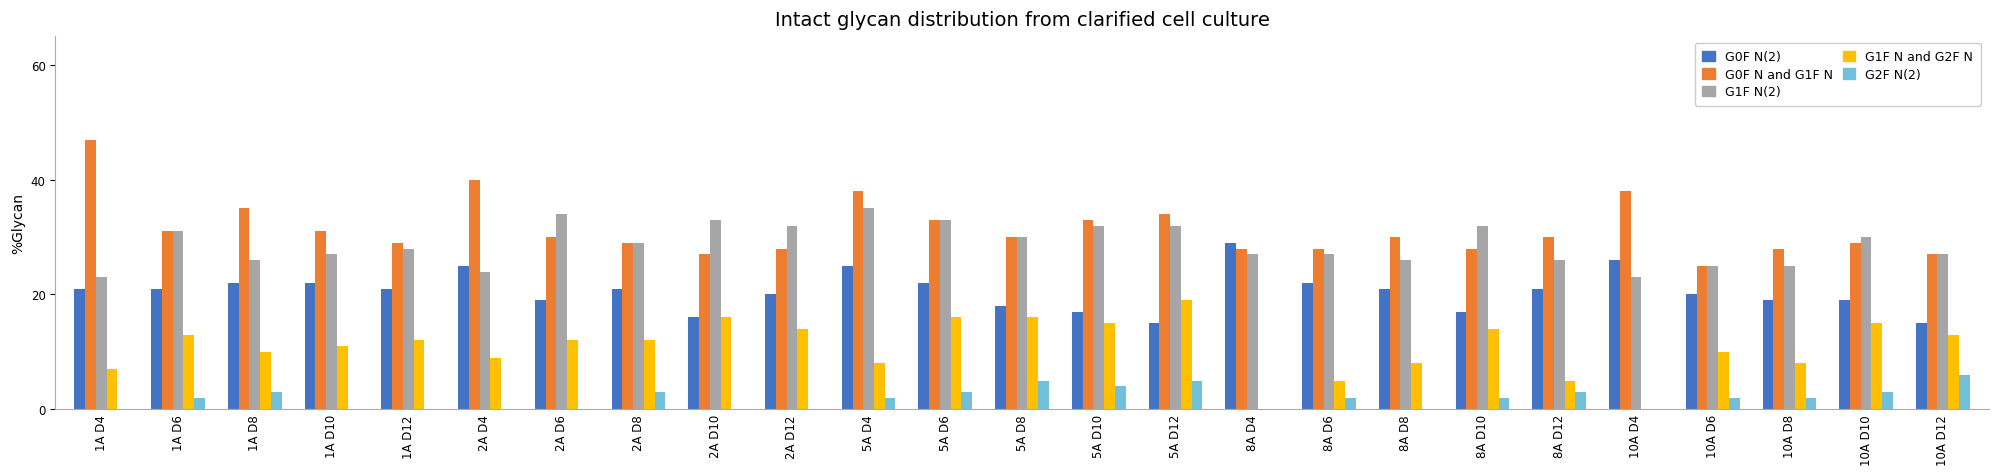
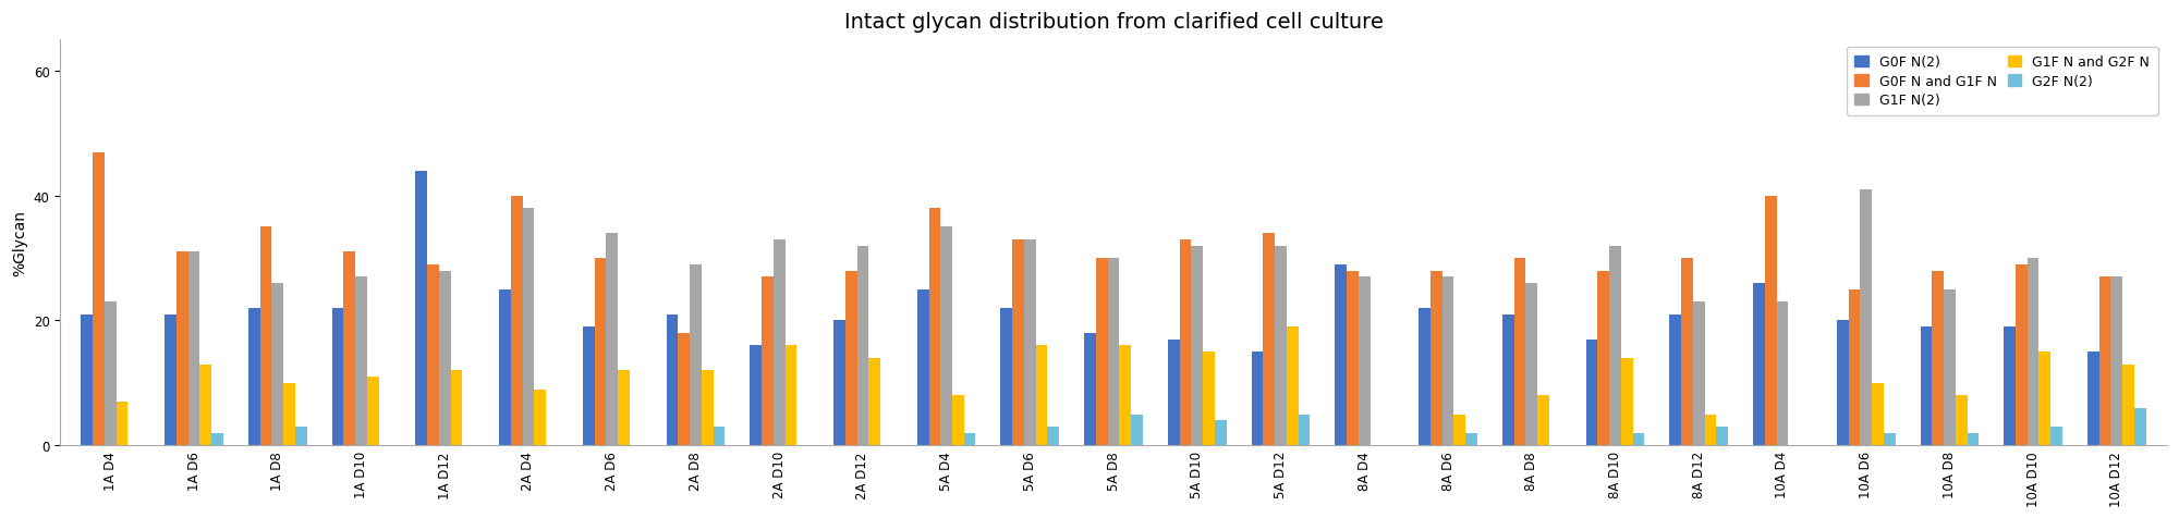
G0F N(2)/1A D12: 21 -> 44
G1F N(2)/2A D4: 24 -> 38
G0F N and G1F N/2A D8: 29 -> 18
G1F N(2)/8A D12: 26 -> 23
G0F N and G1F N/10A D4: 38 -> 40
G1F N(2)/10A D6: 25 -> 41
